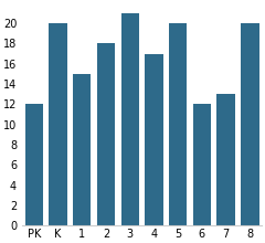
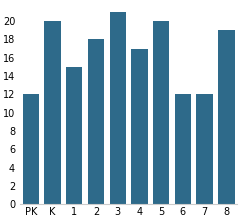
7: 13 -> 12
8: 20 -> 19
